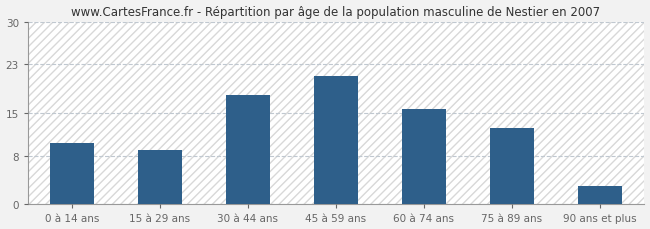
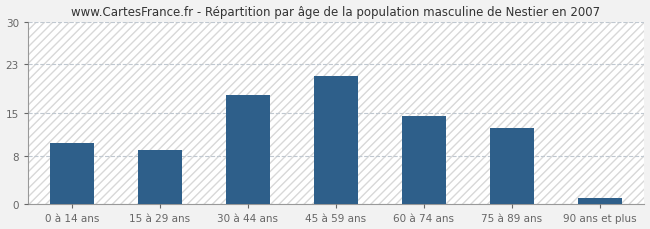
60 à 74 ans: 15.6 -> 14.5
90 ans et plus: 3.0 -> 1.0
